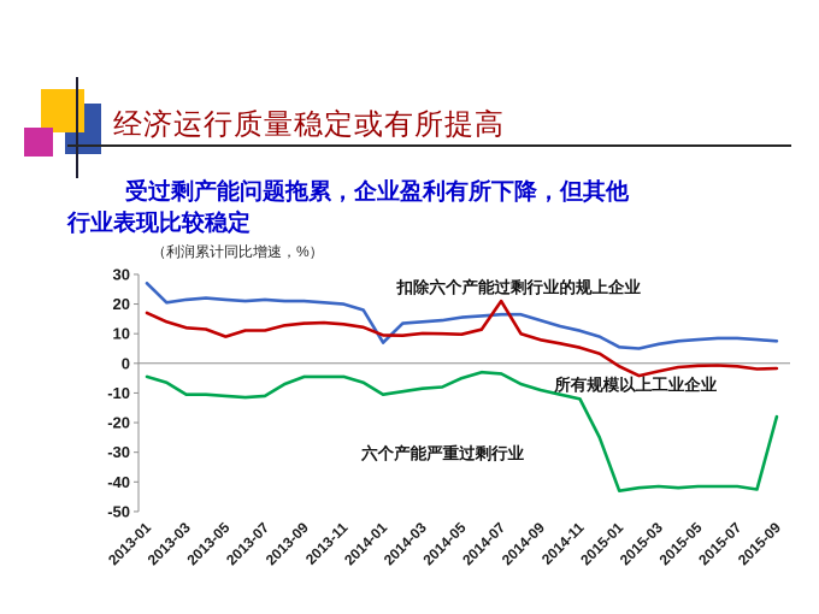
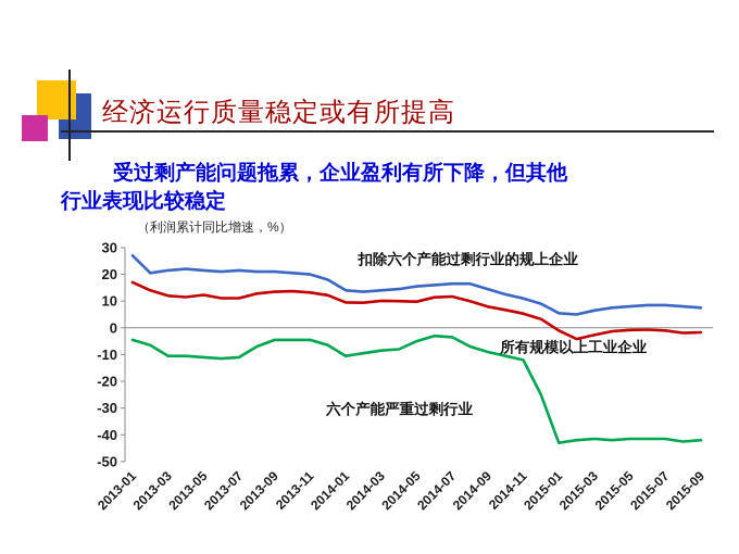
所有规模以上工业企业/2013-05: 9 -> 12
扣除六个产能过剩行业的规上企业/2014-01: 7 -> 14
所有规模以上工业企业/2014-07: 21 -> 12
六个产能严重过剩行业/2015-09: -18 -> -42
